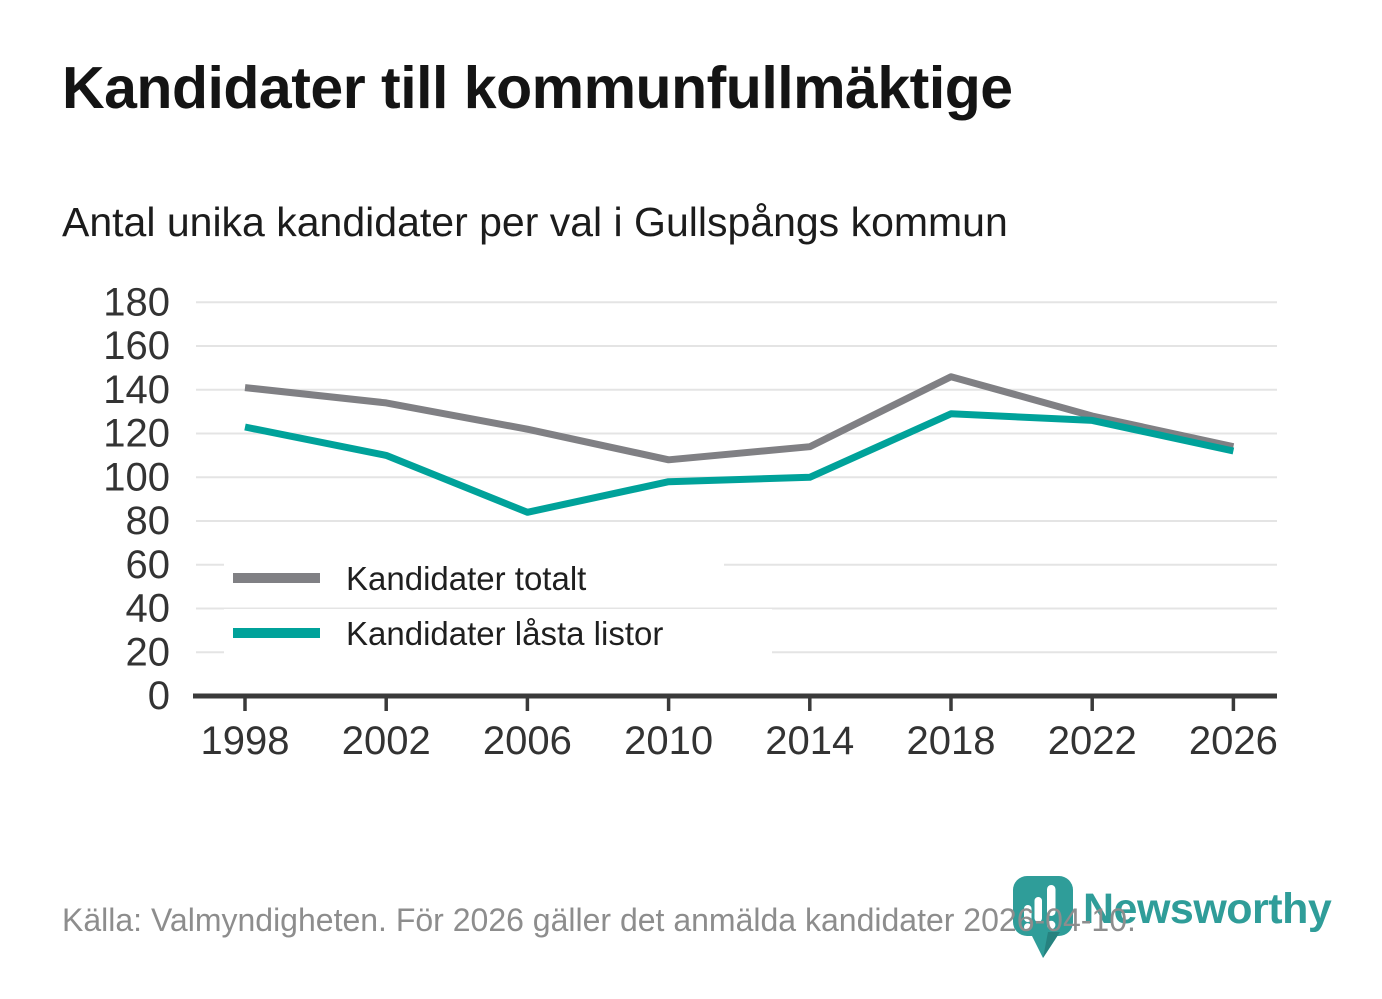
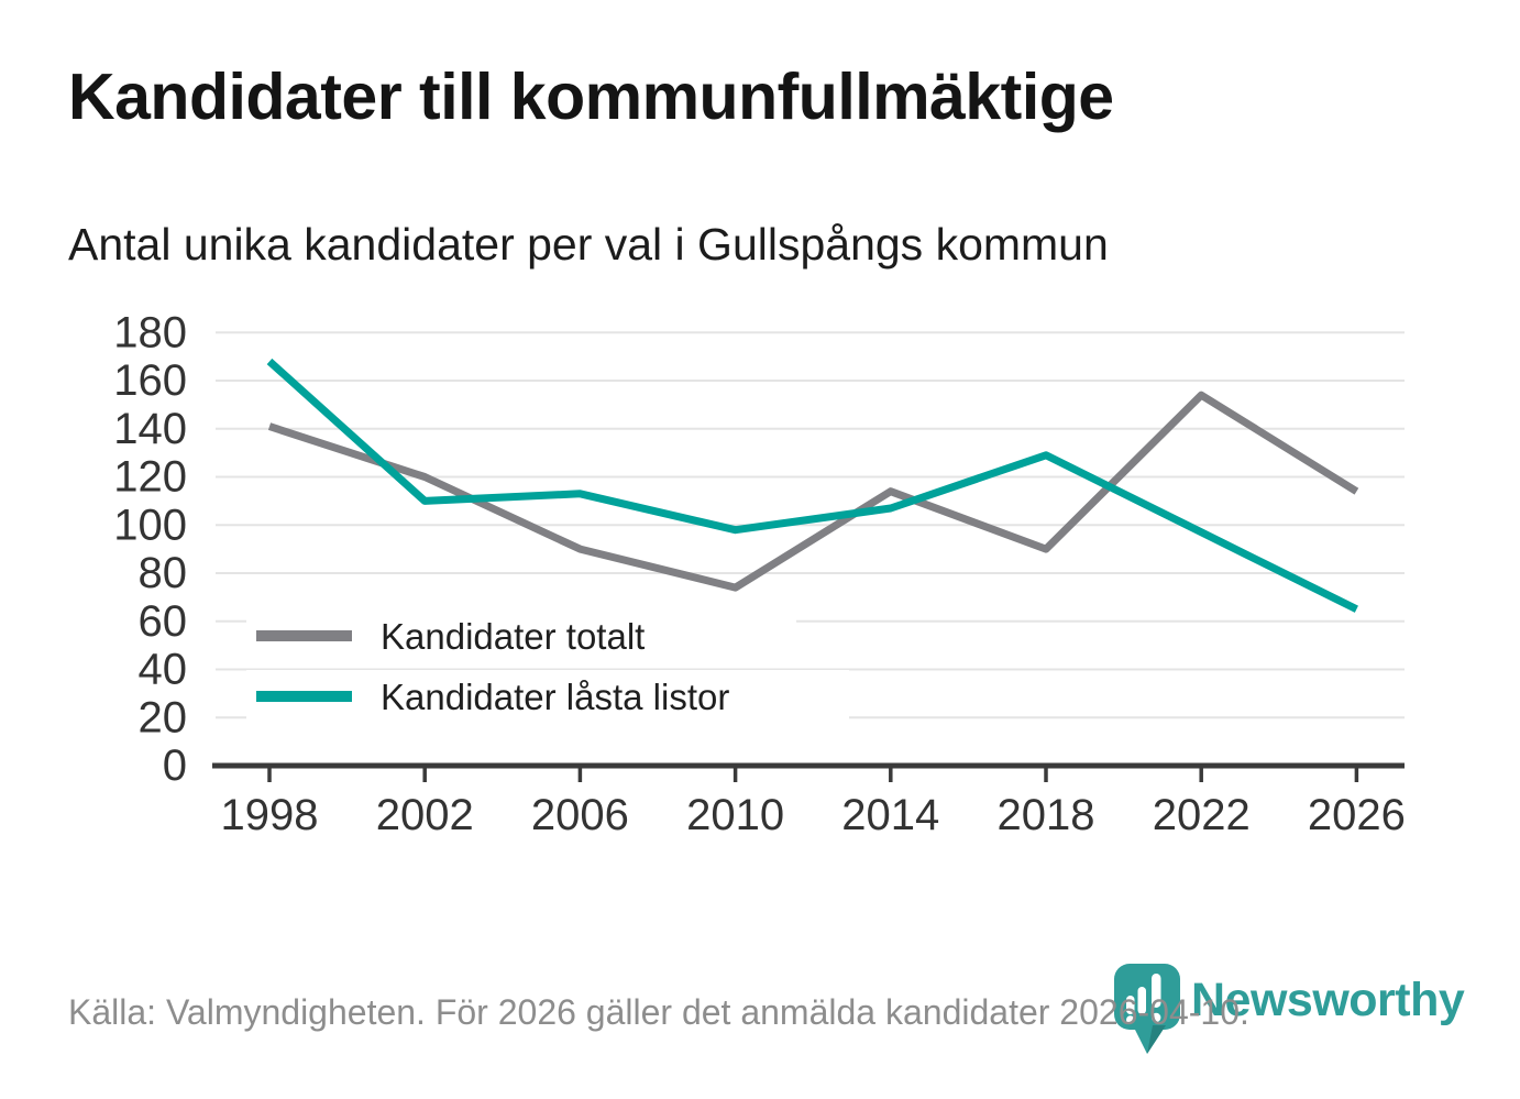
Kandidater låsta listor/1998: 123 -> 168
Kandidater totalt/2002: 134 -> 120
Kandidater totalt/2006: 122 -> 90
Kandidater låsta listor/2006: 84 -> 113
Kandidater totalt/2010: 108 -> 74
Kandidater låsta listor/2014: 100 -> 107
Kandidater totalt/2018: 146 -> 90
Kandidater totalt/2022: 128 -> 154
Kandidater låsta listor/2022: 126 -> 97
Kandidater låsta listor/2026: 112 -> 65
